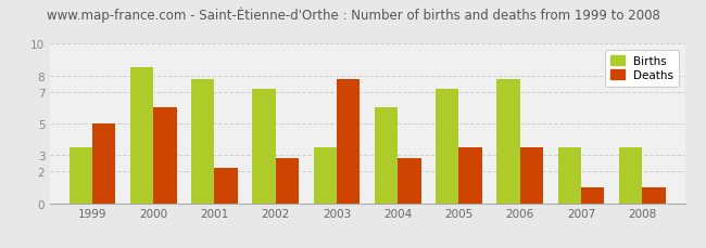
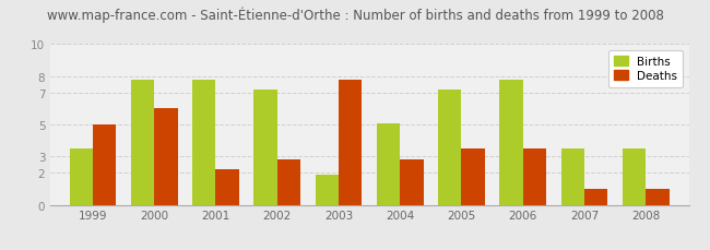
Births/2000: 8.5 -> 7.8
Births/2003: 3.5 -> 1.9
Births/2004: 6.0 -> 5.1
